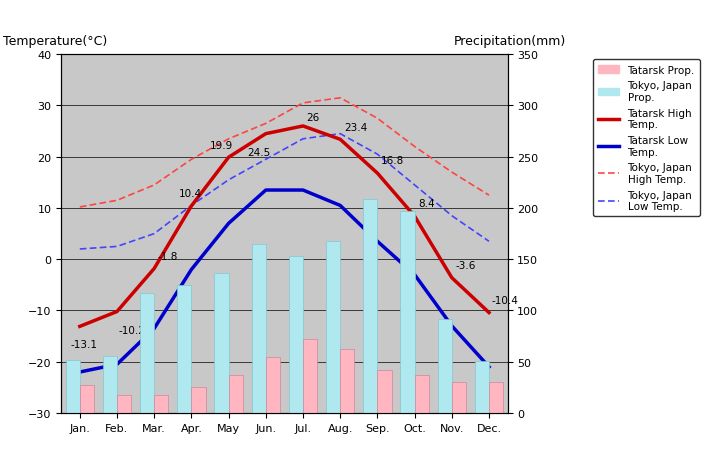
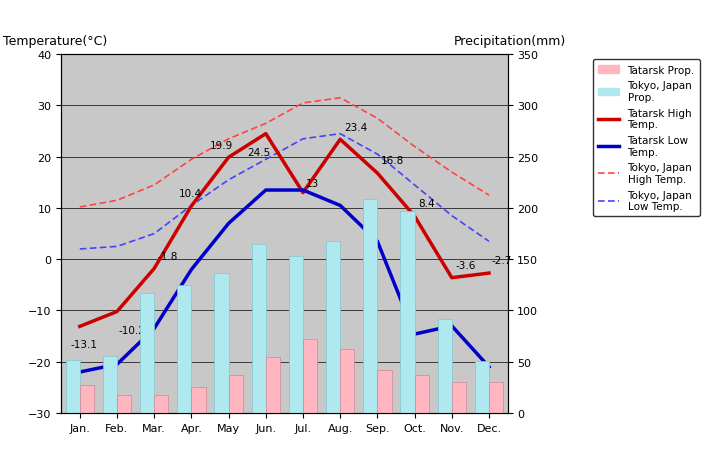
Tatarsk High Temp./Jul.: 26 -> 13
Tatarsk Low Temp./Oct.: -3.0 -> -14.6
Tatarsk High Temp./Dec.: -10.4 -> -2.7
